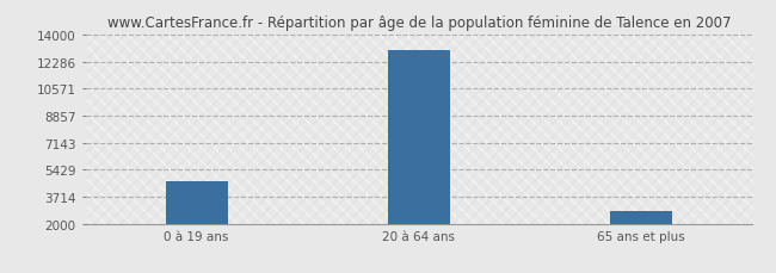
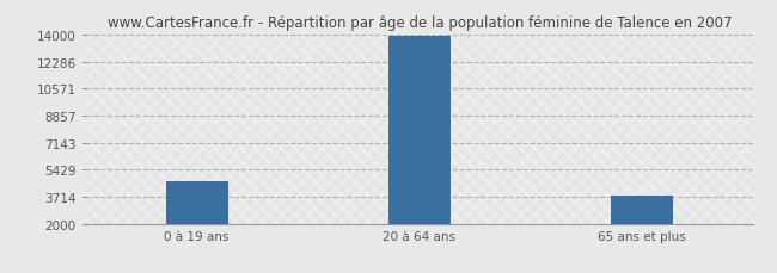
20 à 64 ans: 13000 -> 13900
65 ans et plus: 2800 -> 3800
